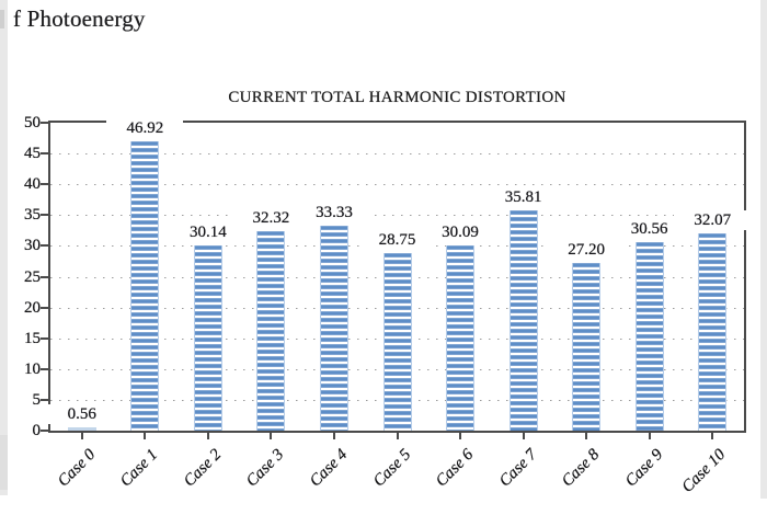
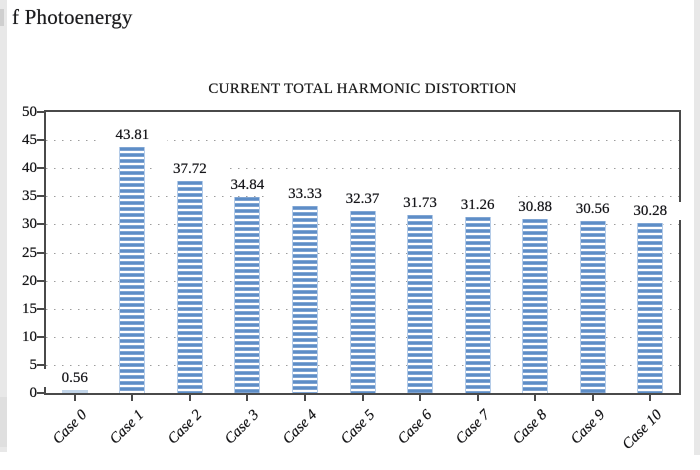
Case 1: 46.92 -> 43.81
Case 2: 30.14 -> 37.72
Case 3: 32.32 -> 34.84
Case 5: 28.75 -> 32.37
Case 6: 30.09 -> 31.73
Case 7: 35.81 -> 31.26
Case 8: 27.20 -> 30.88
Case 10: 32.07 -> 30.28
